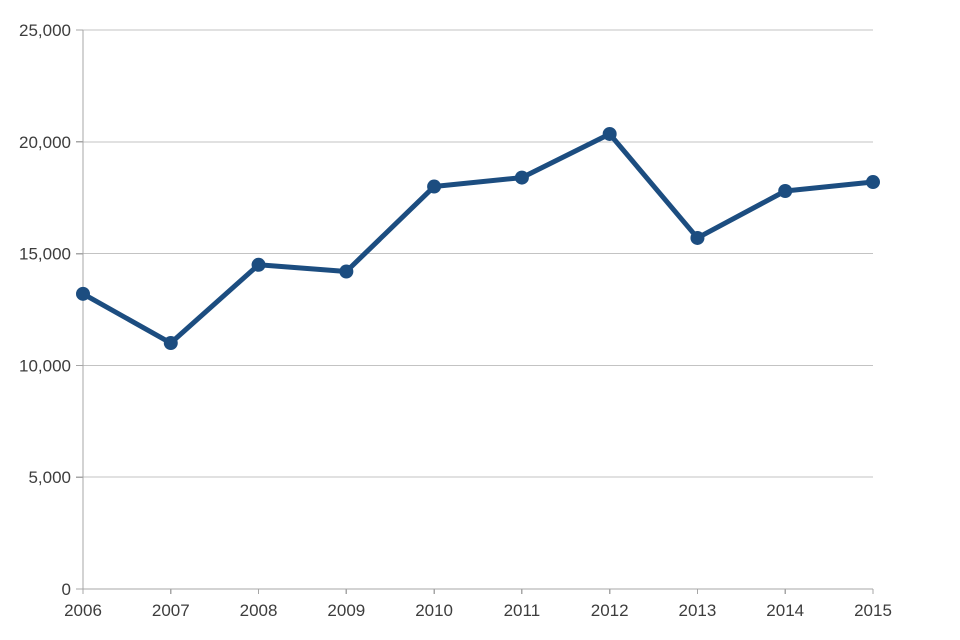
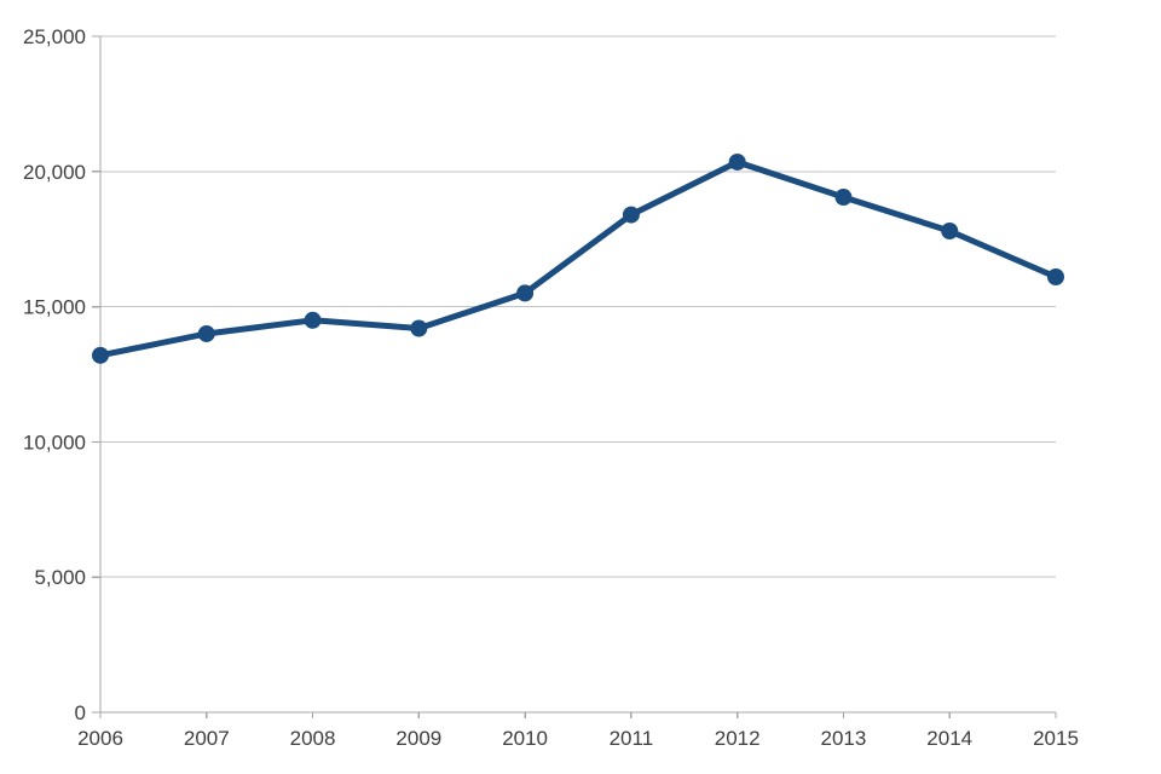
2007: 11000 -> 14000
2010: 18000 -> 15500
2013: 15700 -> 19000
2015: 18200 -> 16100
